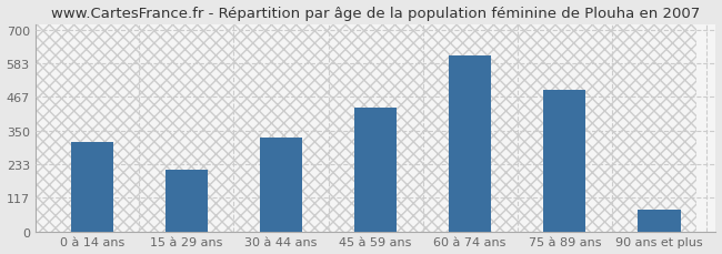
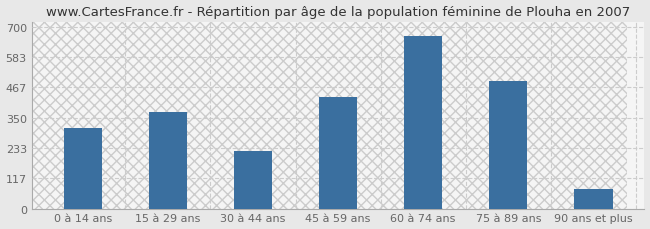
15 à 29 ans: 215 -> 370
30 à 44 ans: 325 -> 220
60 à 74 ans: 610 -> 665
